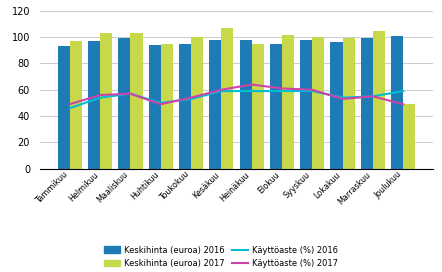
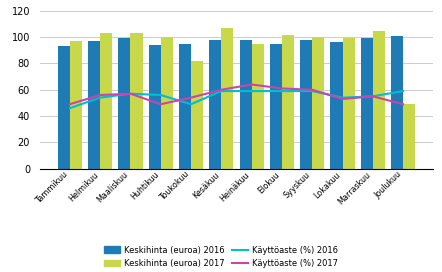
Käyttöaste (%) 2016/Huhtikuu: 50 -> 56
Keskihinta (euroa) 2017/Huhtikuu: 95 -> 100
Käyttöaste (%) 2016/Toukokuu: 53 -> 49
Keskihinta (euroa) 2017/Toukokuu: 100 -> 82
